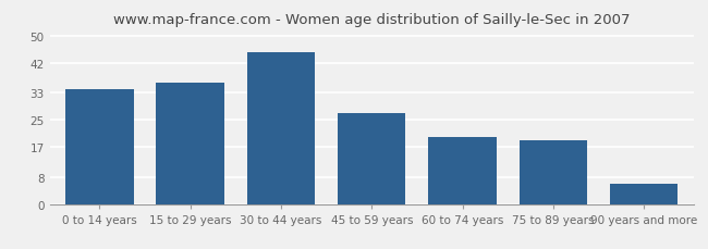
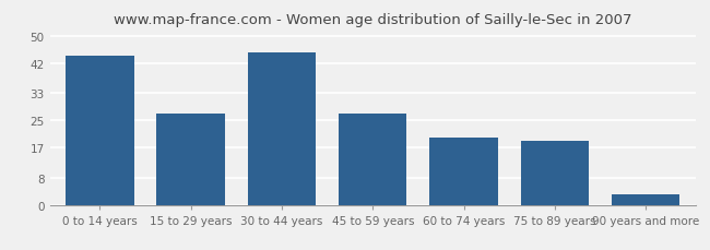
0 to 14 years: 34 -> 44
15 to 29 years: 36 -> 27
90 years and more: 6 -> 3
